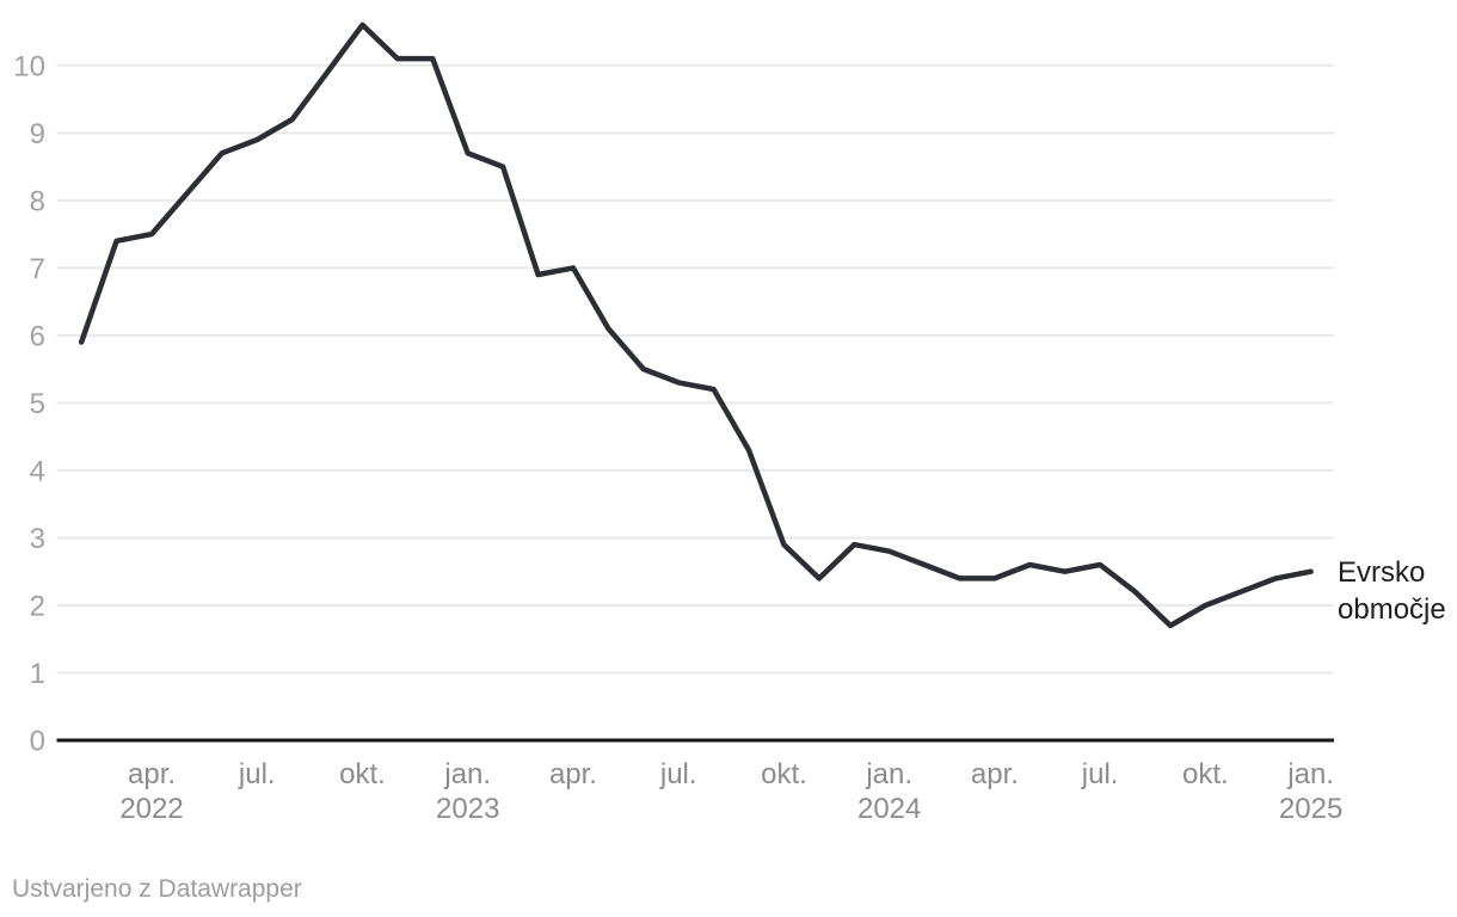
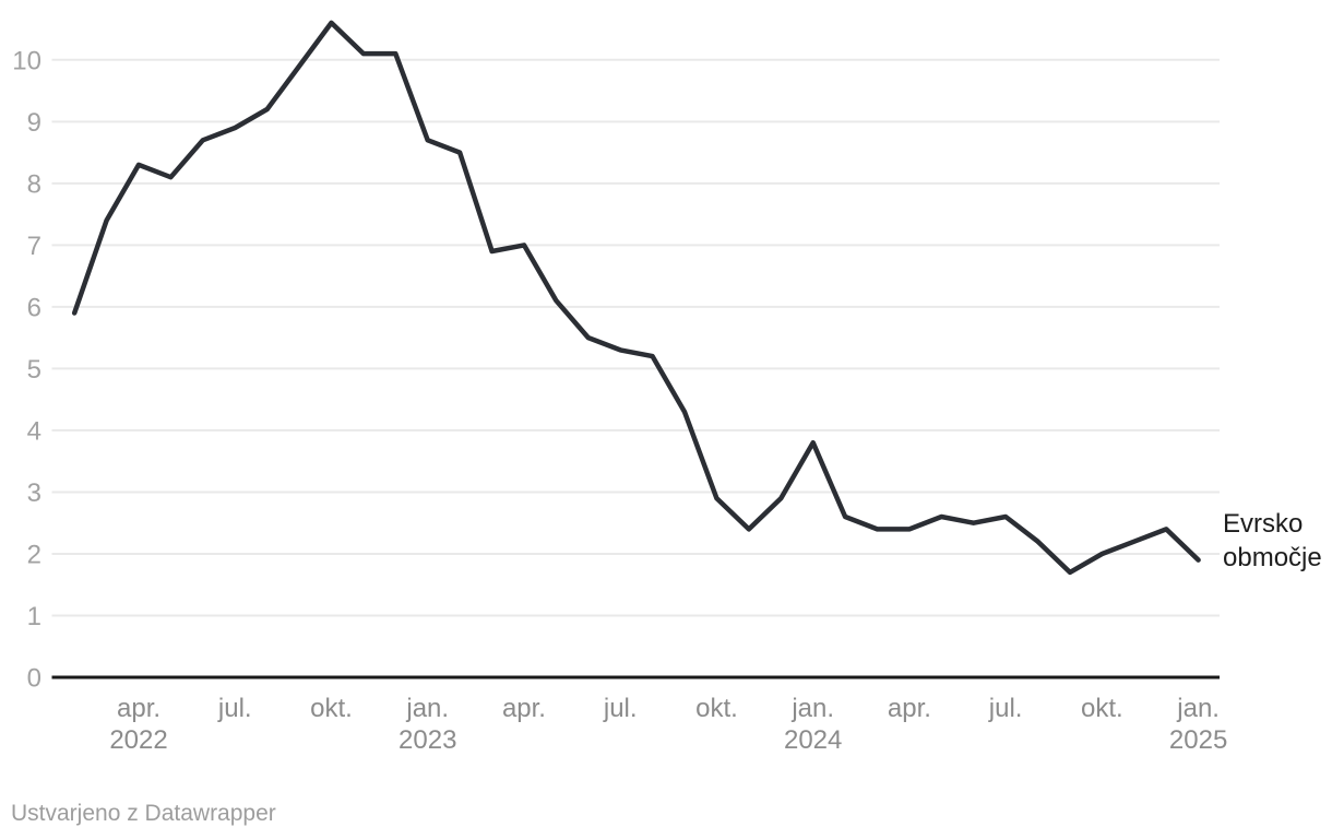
apr. 2022: 7.5 -> 8.3
jan. 2024: 2.8 -> 3.8
jan. 2025: 2.5 -> 1.9
